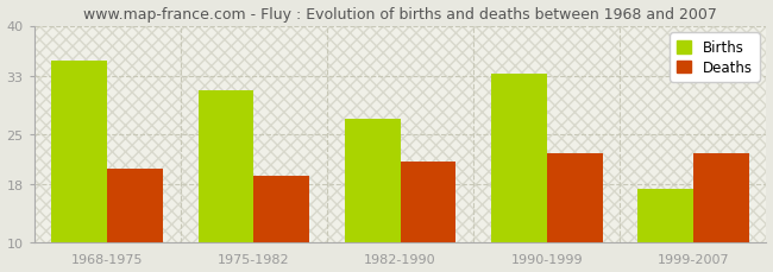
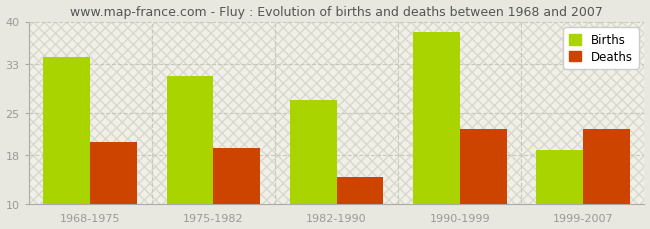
Births/1968-1975: 35.2 -> 34.2
Deaths/1982-1990: 21.2 -> 14.4
Births/1990-1999: 33.3 -> 38.2
Births/1999-2007: 17.3 -> 18.8
